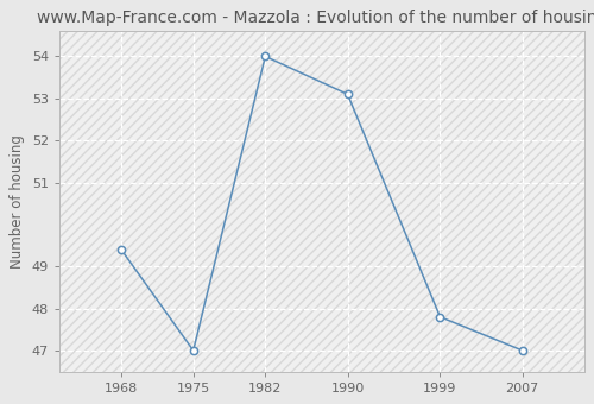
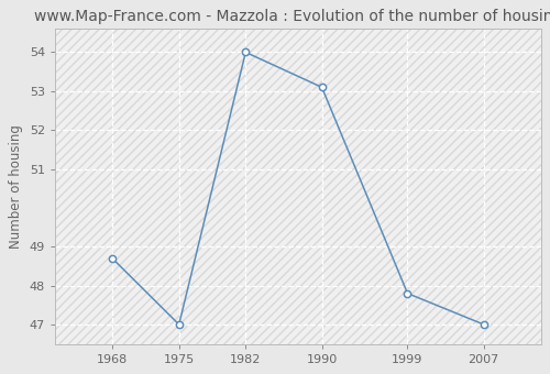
1968: 49.4 -> 48.7
